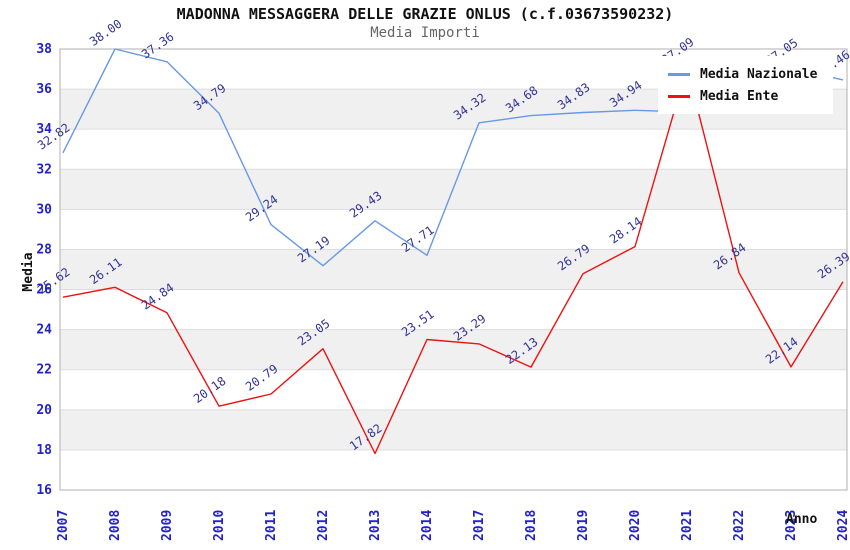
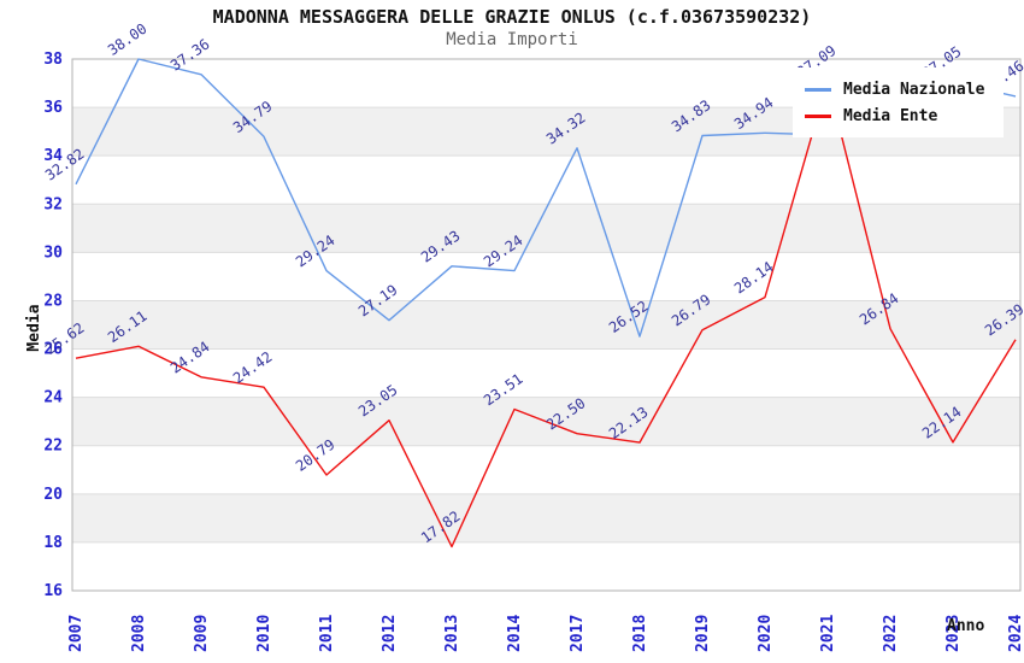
Media Ente/2010: 20.18 -> 24.42
Media Nazionale/2014: 27.71 -> 29.24
Media Ente/2017: 23.29 -> 22.50
Media Nazionale/2018: 34.68 -> 26.52
